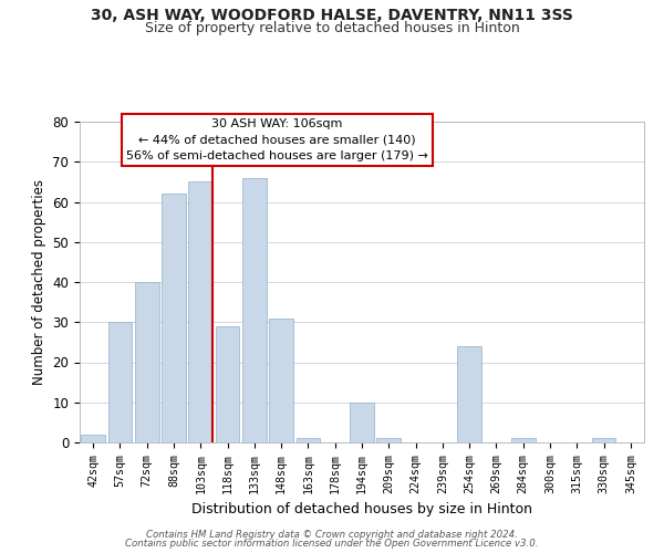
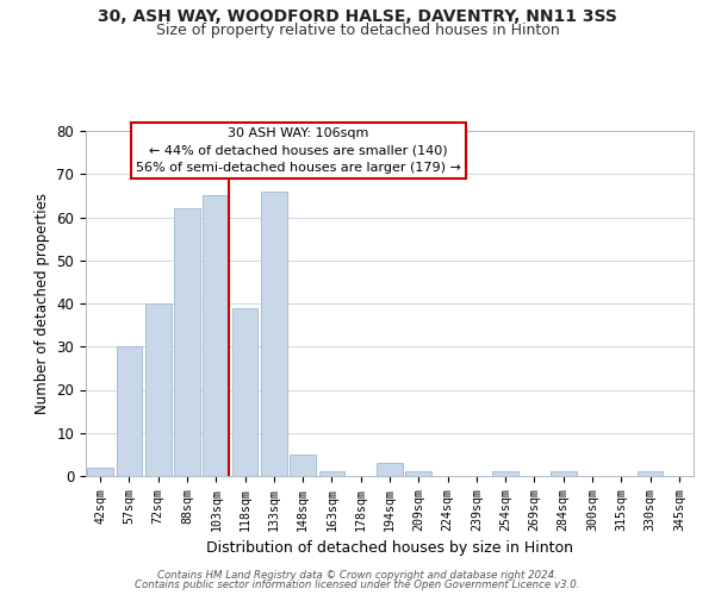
118sqm: 29 -> 39
148sqm: 31 -> 5
194sqm: 10 -> 3
254sqm: 24 -> 1
